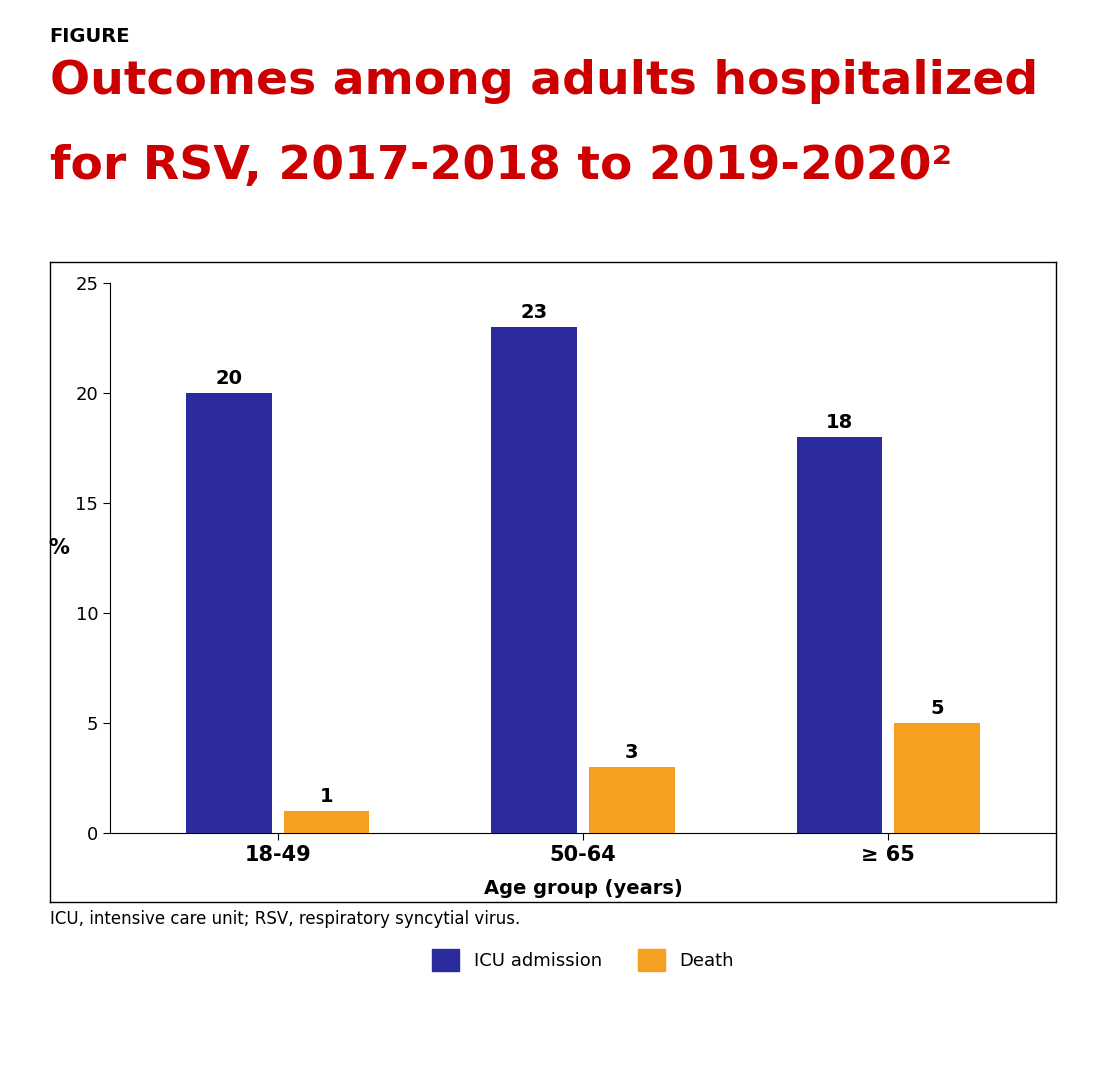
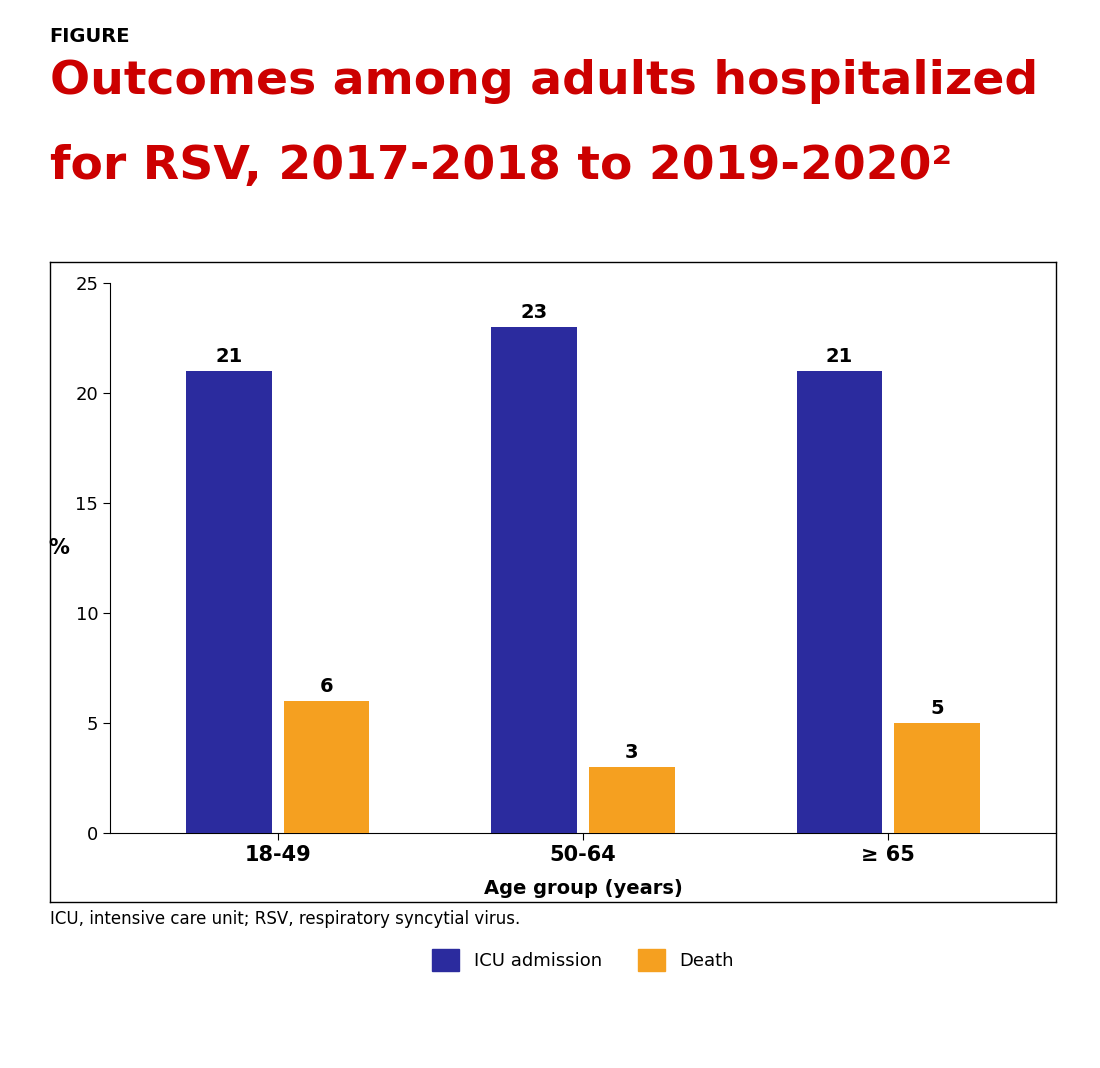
ICU admission/18-49: 20 -> 21
Death/18-49: 1 -> 6
ICU admission/≥ 65: 18 -> 21
